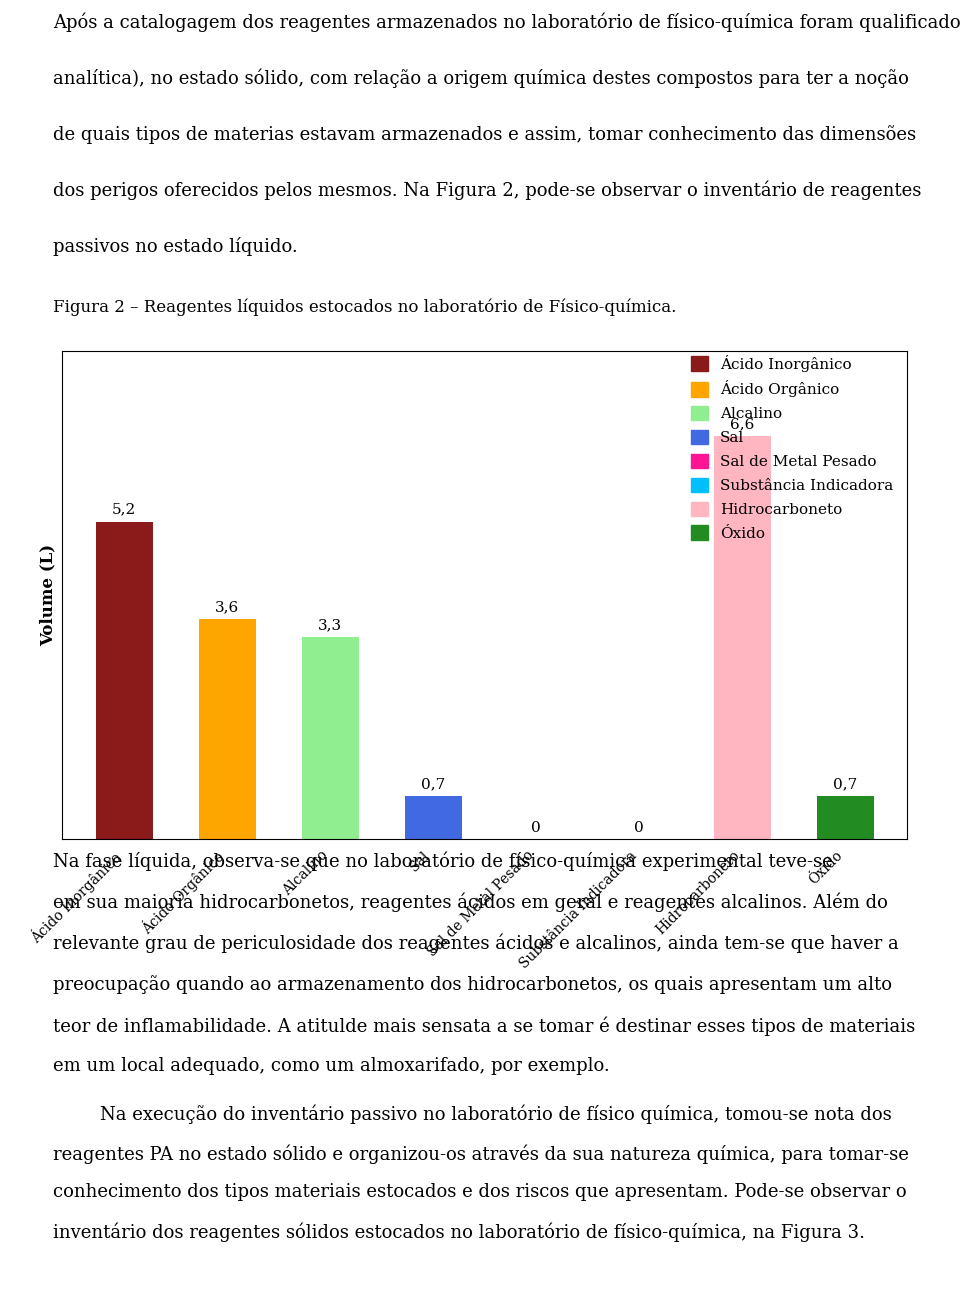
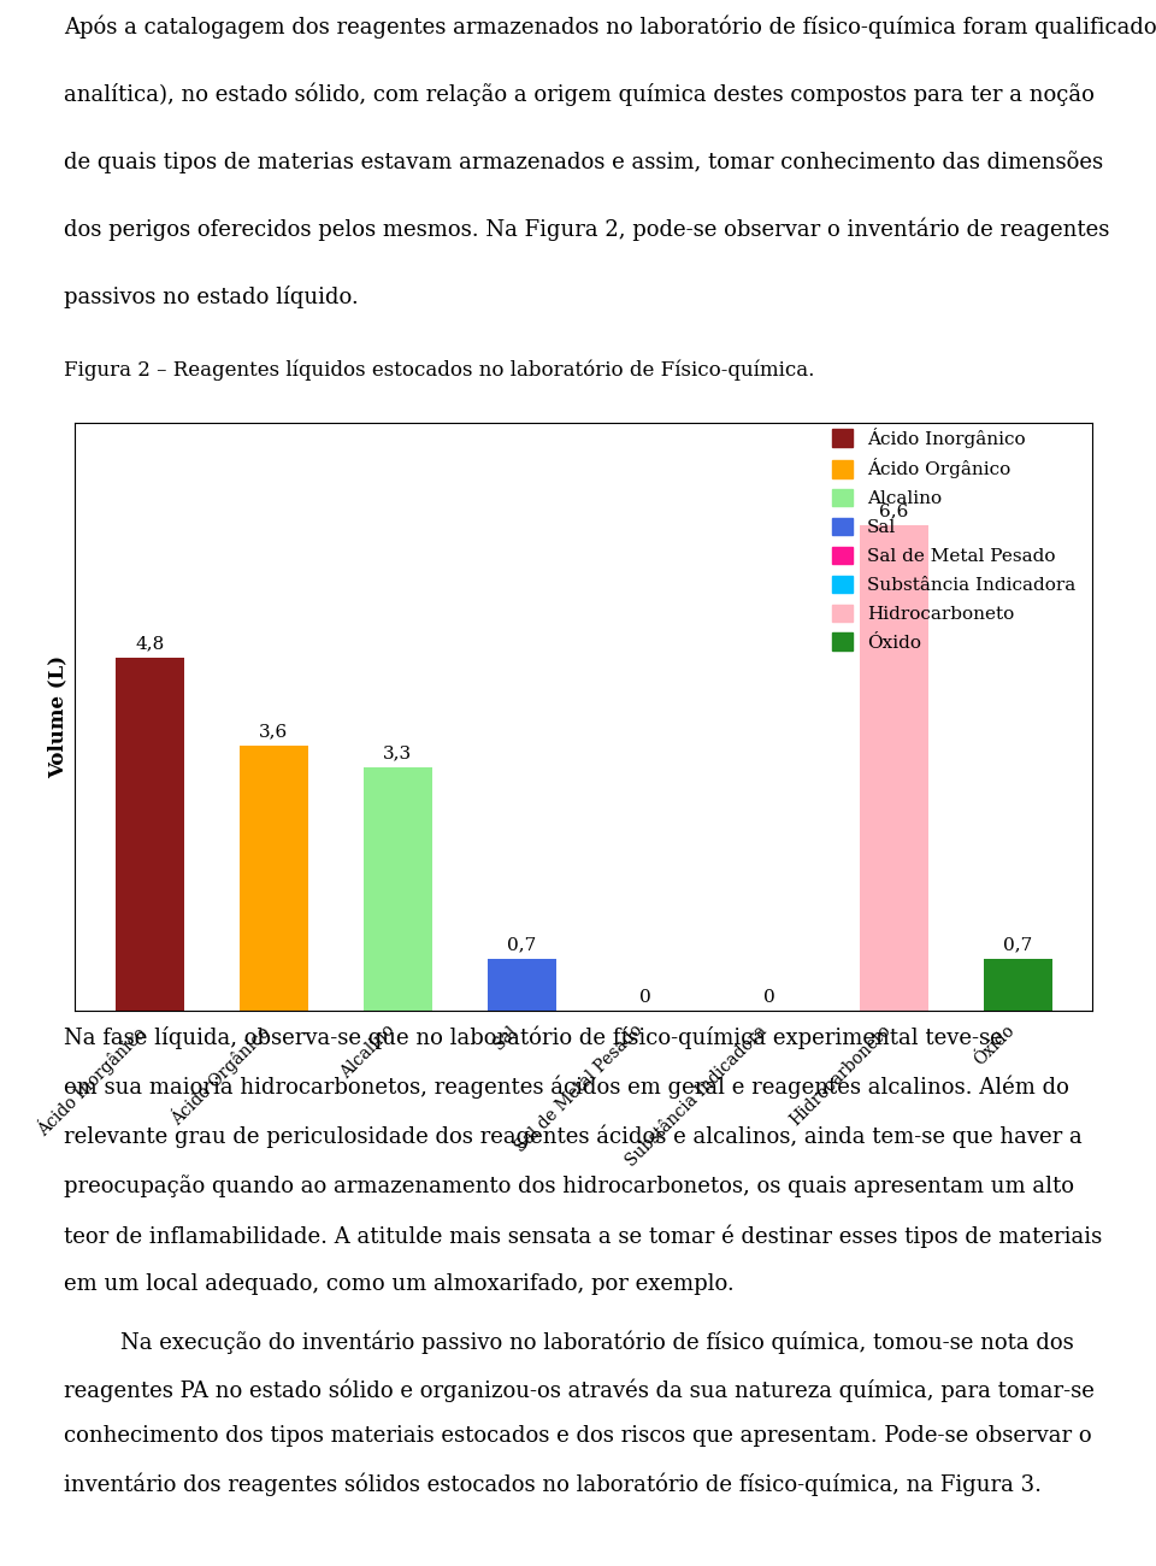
Ácido Inorgânico: 5,2 -> 4,8
